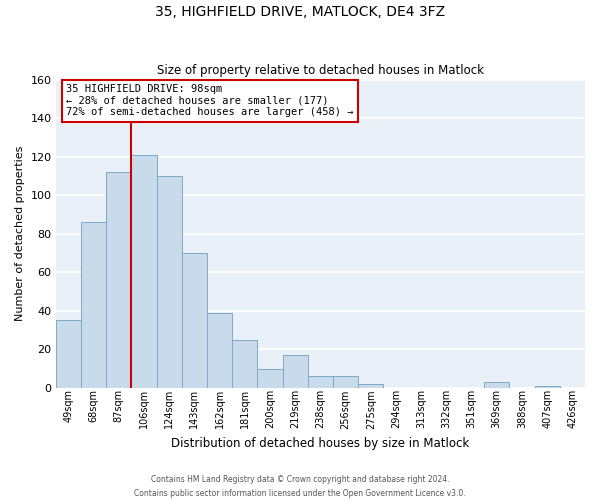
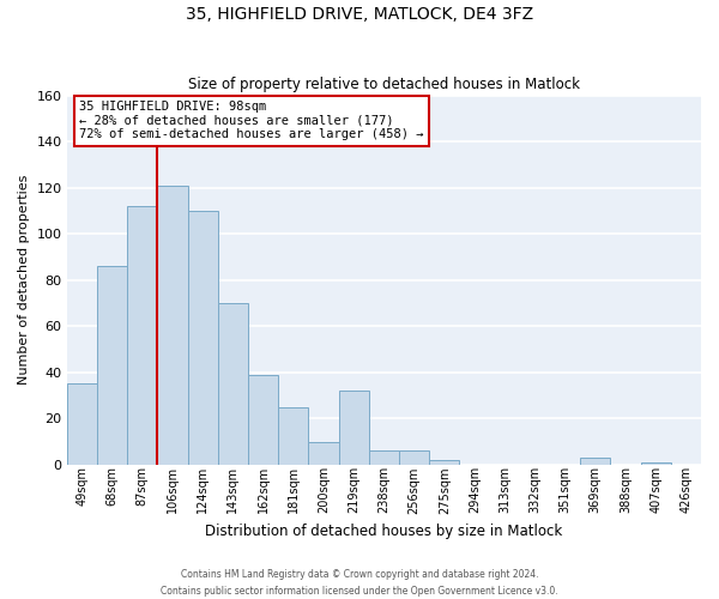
219sqm: 17 -> 32
